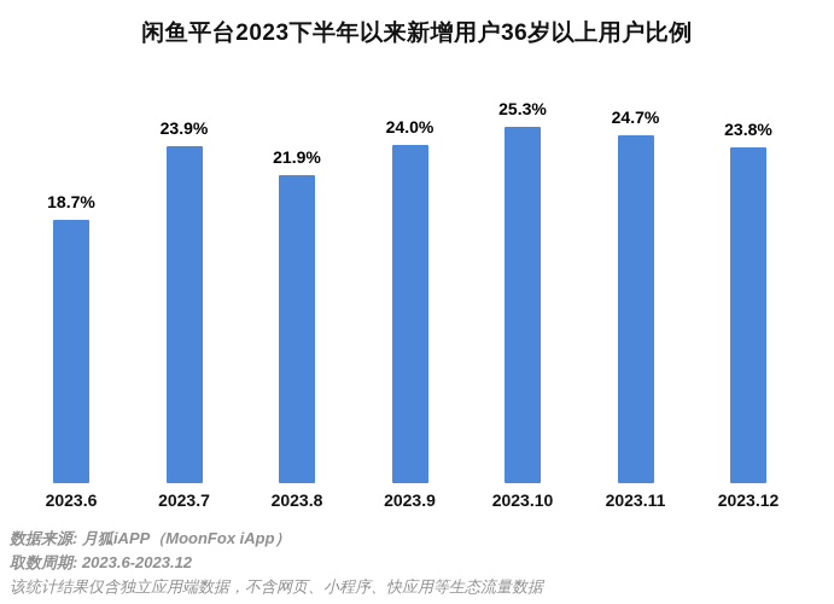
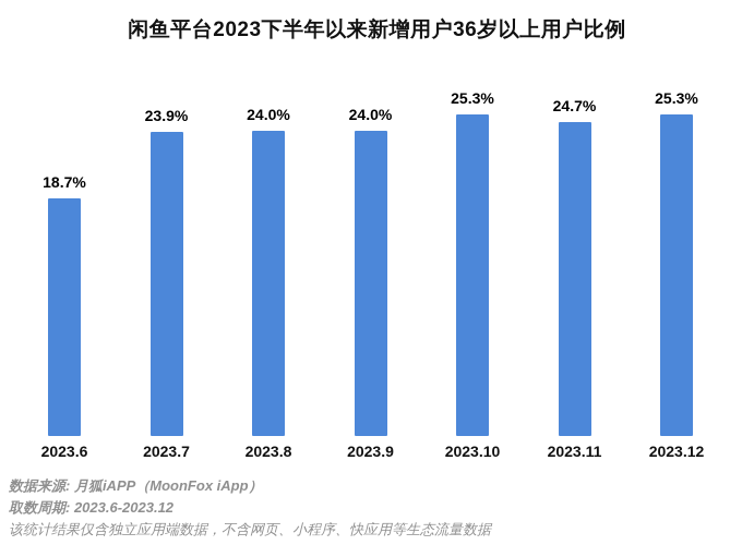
2023.8: 21.9% -> 24.0%
2023.12: 23.8% -> 25.3%
